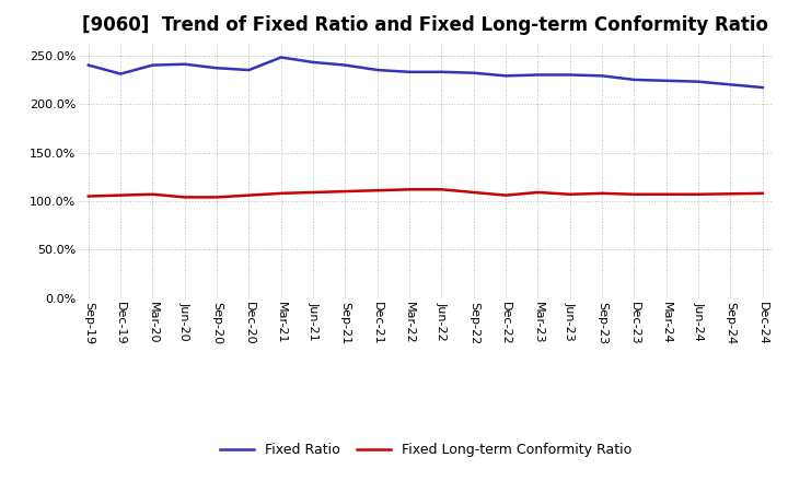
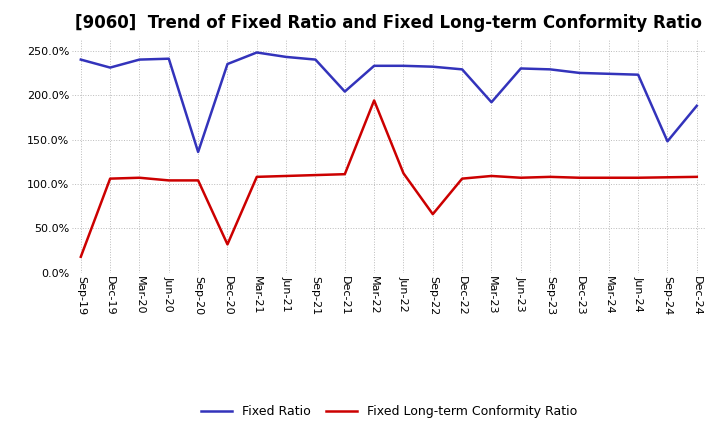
Fixed Long-term Conformity Ratio/Sep-19: 105% -> 18%
Fixed Ratio/Sep-20: 237% -> 136%
Fixed Long-term Conformity Ratio/Dec-20: 106% -> 32%
Fixed Ratio/Dec-21: 235% -> 204%
Fixed Long-term Conformity Ratio/Mar-22: 112% -> 194%
Fixed Long-term Conformity Ratio/Sep-22: 109% -> 66%
Fixed Ratio/Mar-23: 230% -> 192%
Fixed Ratio/Sep-24: 220% -> 148%
Fixed Ratio/Dec-24: 217% -> 188%
